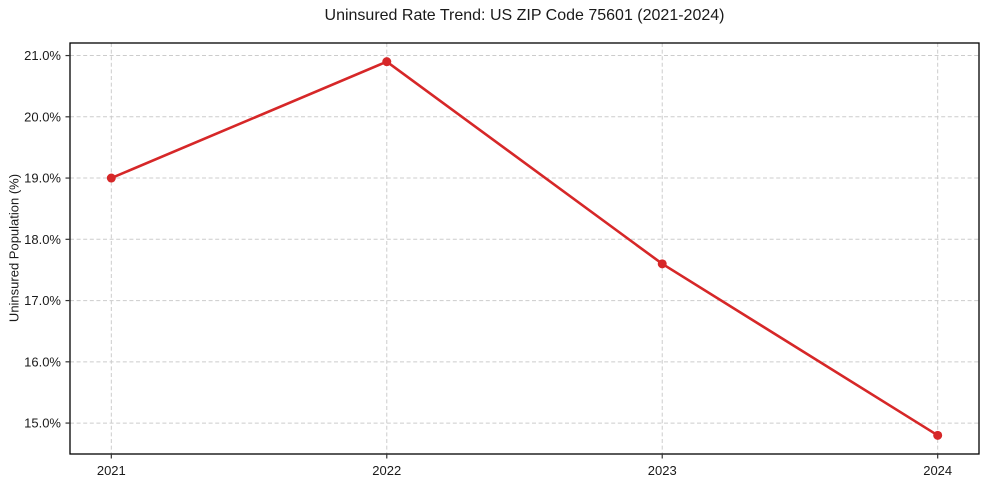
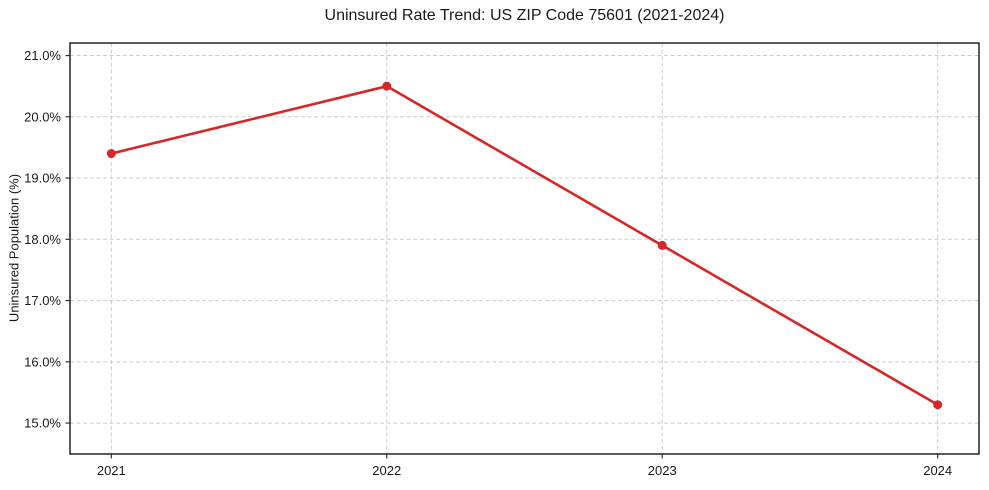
2021: 19.0% -> 19.4%
2022: 20.9% -> 20.5%
2023: 17.6% -> 17.9%
2024: 14.8% -> 15.3%
